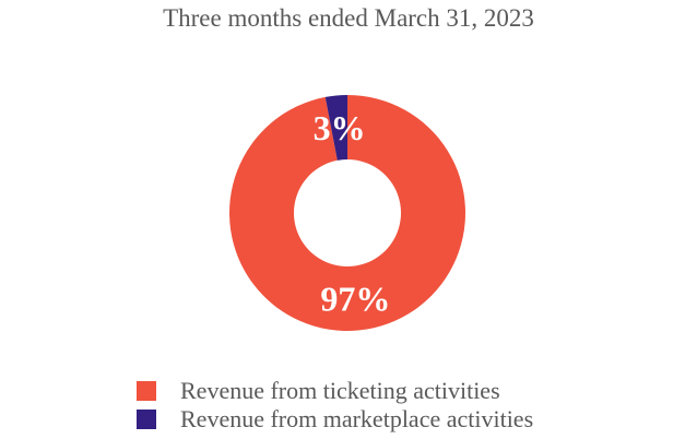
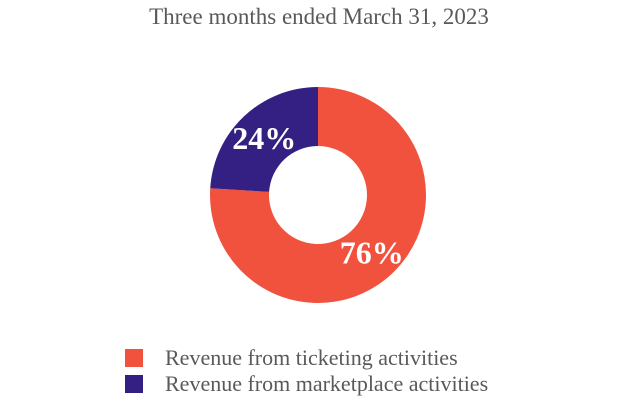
Revenue from ticketing activities: 97% -> 76%
Revenue from marketplace activities: 3% -> 24%
